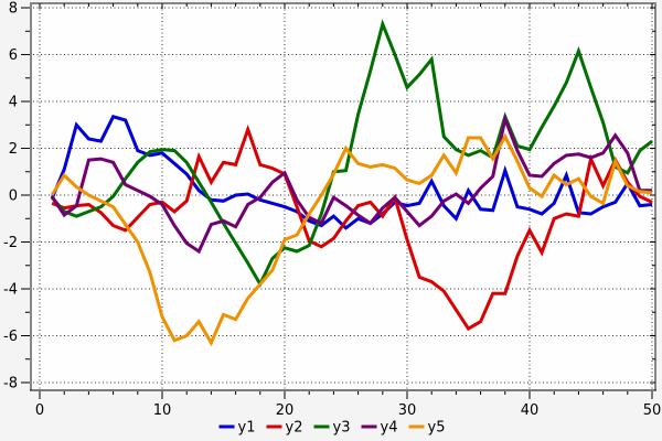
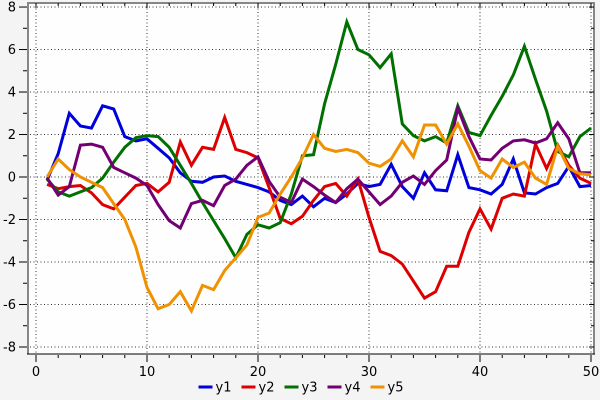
y3/30: 4.6 -> 5.8
